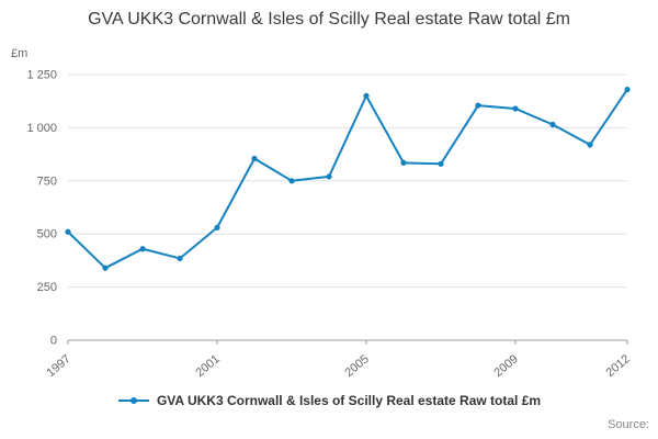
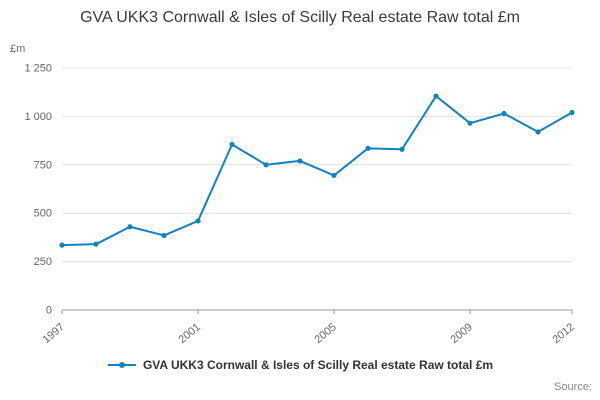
1997: 510 -> 340
2001: 530 -> 460
2005: 1150 -> 700
2009: 1090 -> 960
2012: 1180 -> 1020
